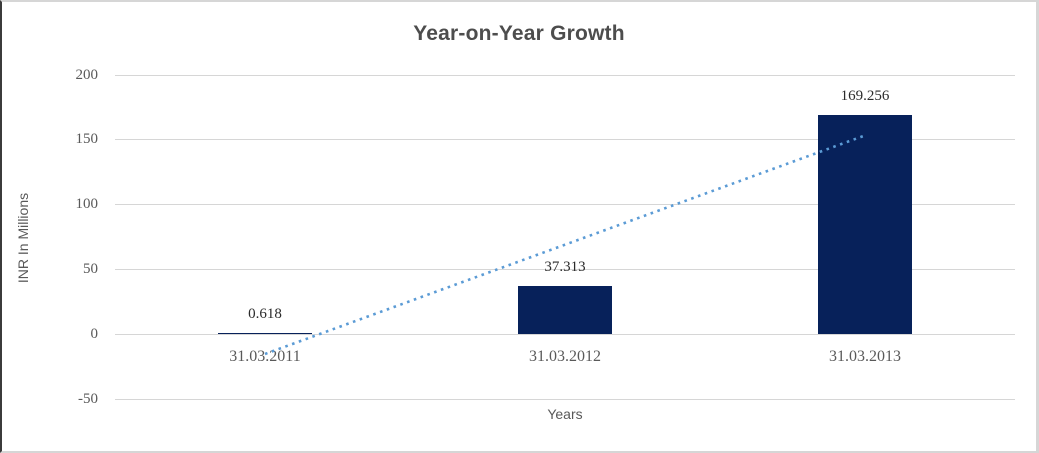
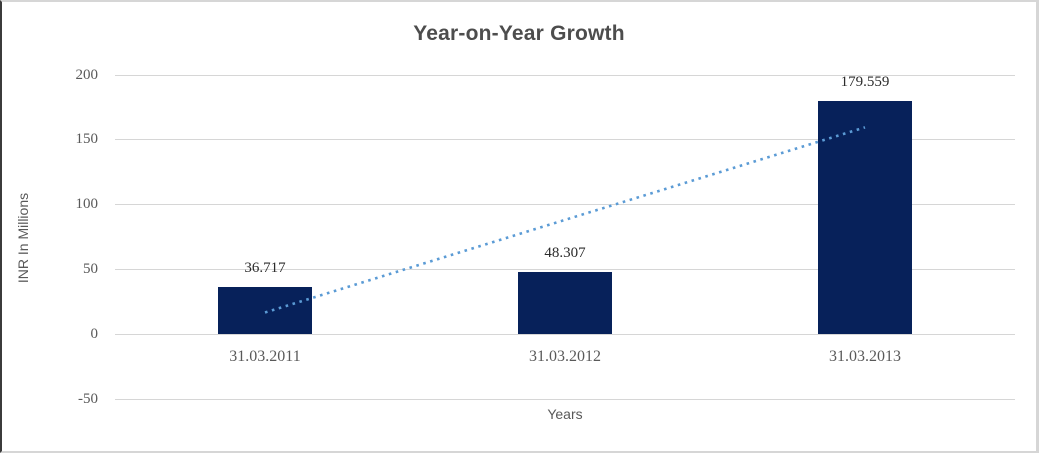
31.03.2011: 0.618 -> 36.717
31.03.2012: 37.313 -> 48.307
31.03.2013: 169.256 -> 179.559
